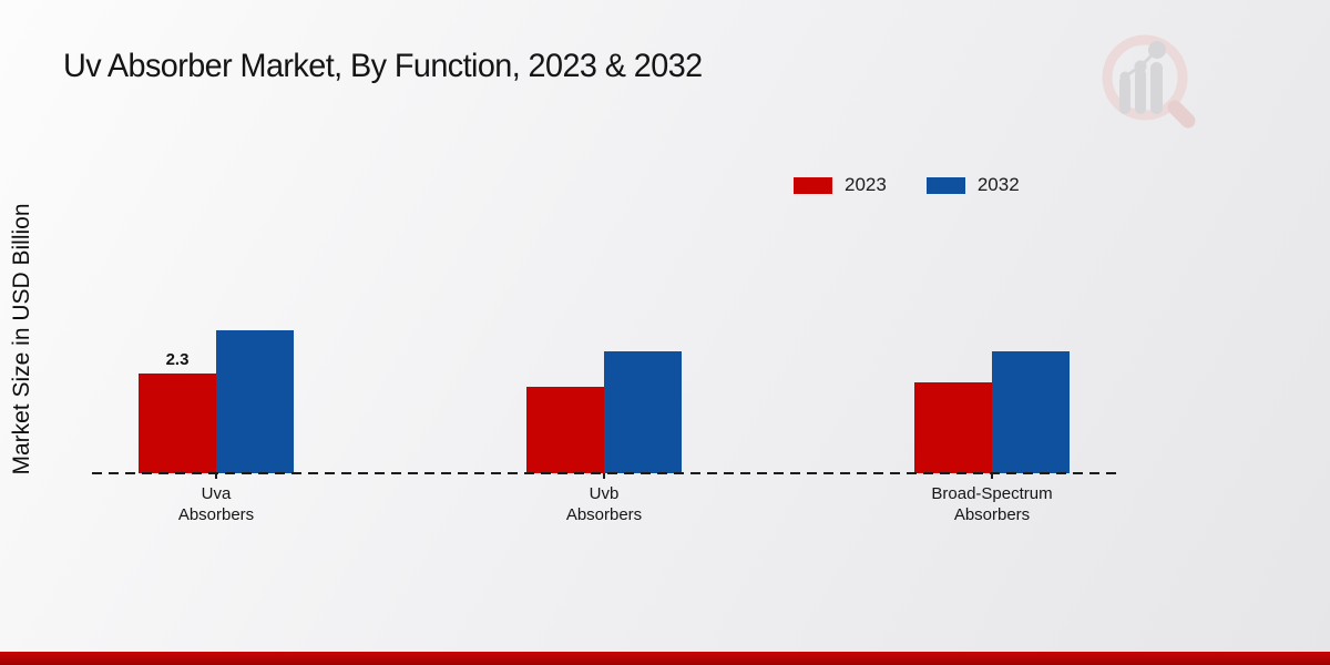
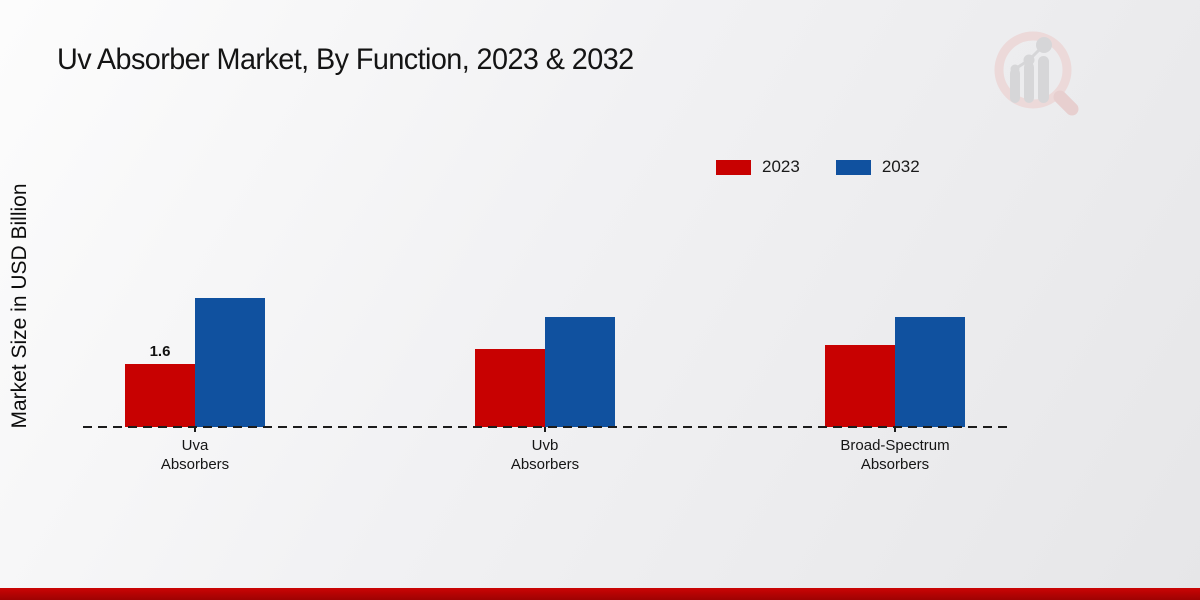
2023/Uva Absorbers: 2.3 -> 1.6
